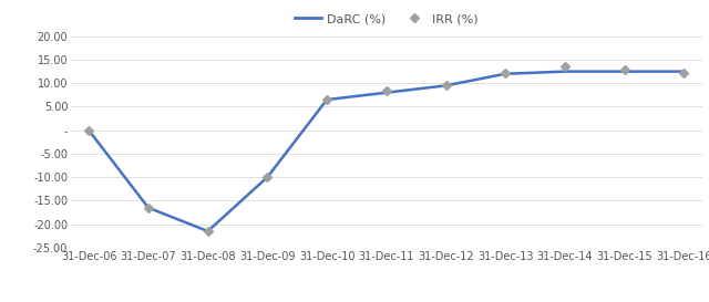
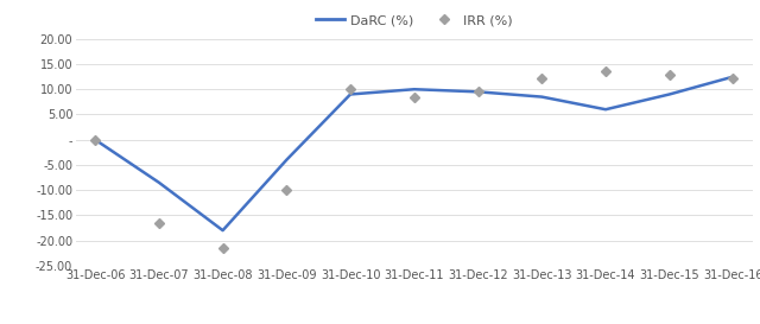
DaRC (%)/31-Dec-07: -16.5 -> -8.5
DaRC (%)/31-Dec-08: -21.5 -> -18.0
DaRC (%)/31-Dec-09: -10.0 -> -4.0
DaRC (%)/31-Dec-10: 6.5 -> 9.0
IRR (%)/31-Dec-10: 6.5 -> 10.0
DaRC (%)/31-Dec-11: 8.0 -> 10.0
DaRC (%)/31-Dec-13: 12.0 -> 8.5
DaRC (%)/31-Dec-14: 12.5 -> 6.0
DaRC (%)/31-Dec-15: 12.5 -> 9.0
